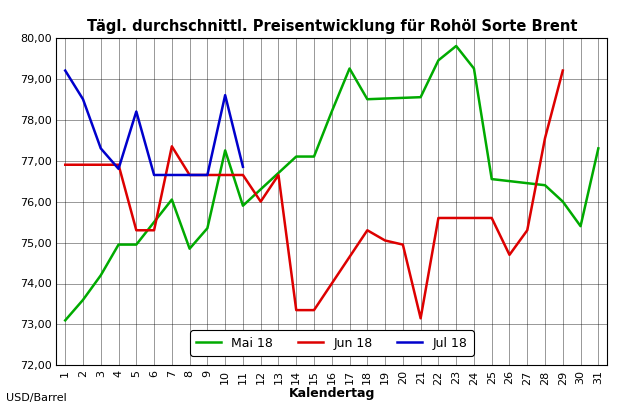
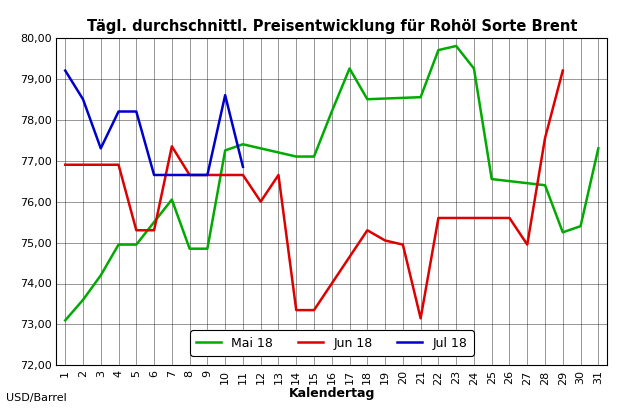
Jul 18/4: 76,80 -> 78,20
Mai 18/9: 75,35 -> 74,85
Mai 18/11: 75,90 -> 77,40
Mai 18/22: 79,45 -> 79,70
Jun 18/26: 74,70 -> 75,60
Jun 18/27: 75,30 -> 74,95
Mai 18/29: 76,00 -> 75,25
